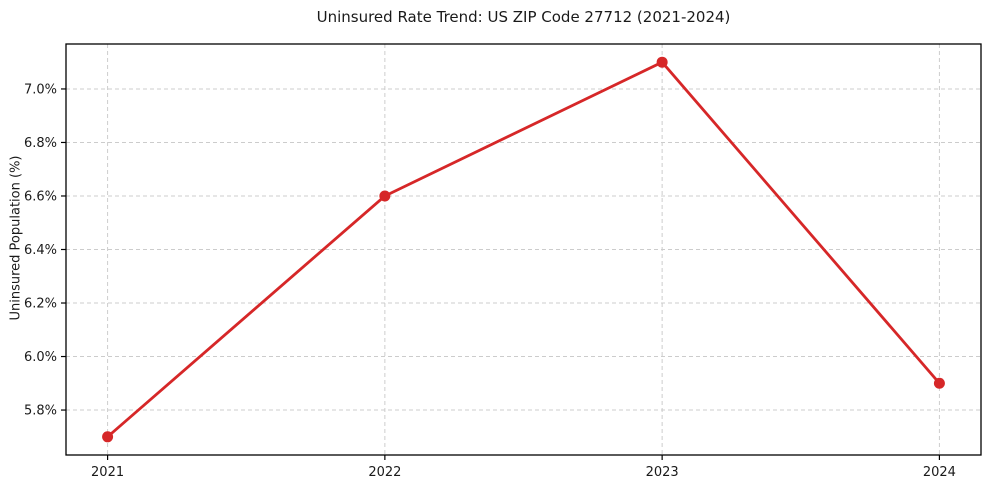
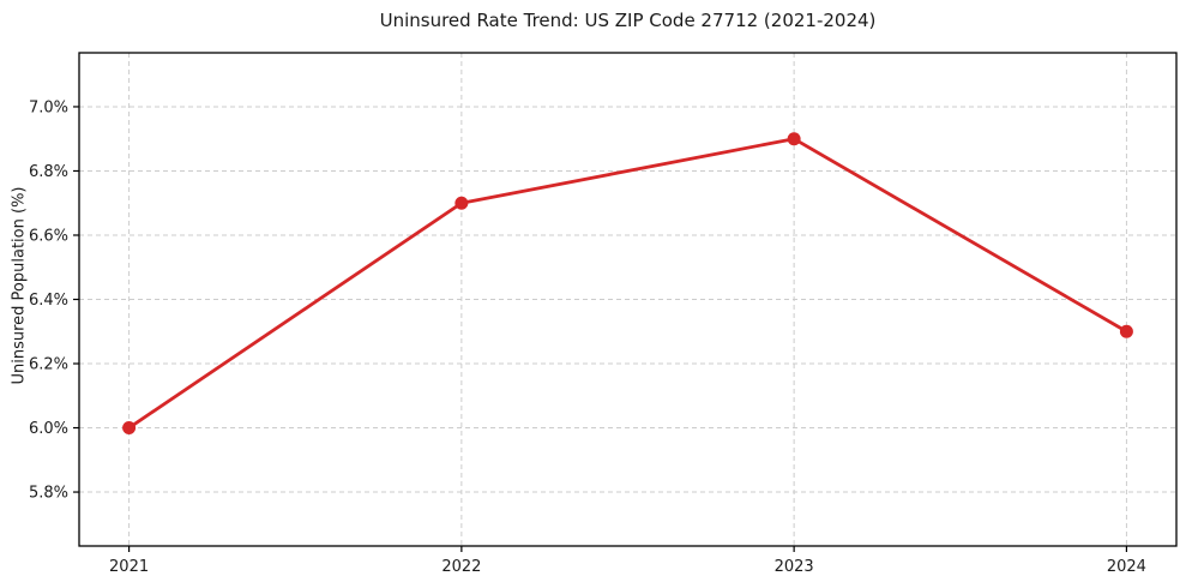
2021: 5.7% -> 6.0%
2022: 6.6% -> 6.7%
2023: 7.1% -> 6.9%
2024: 5.9% -> 6.3%
